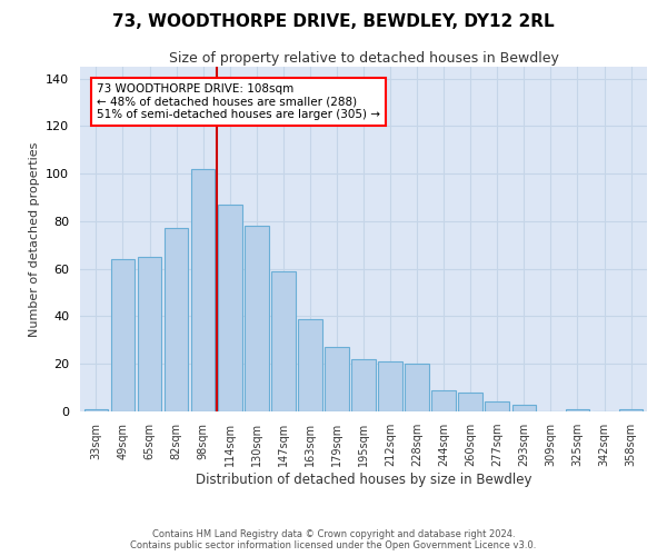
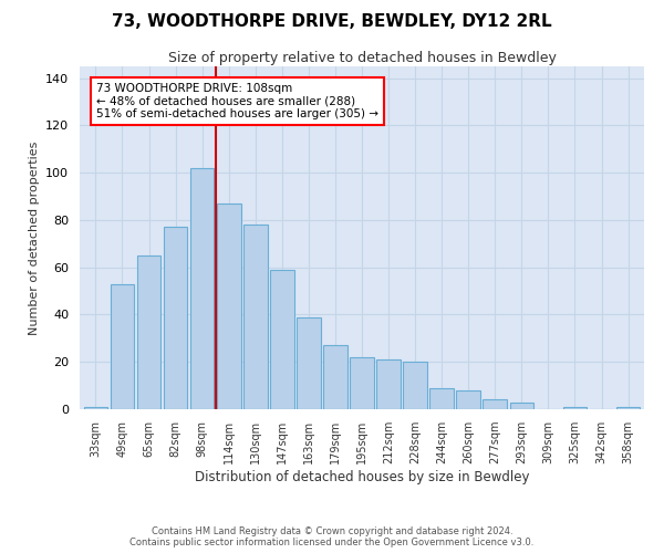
49sqm: 64 -> 53
